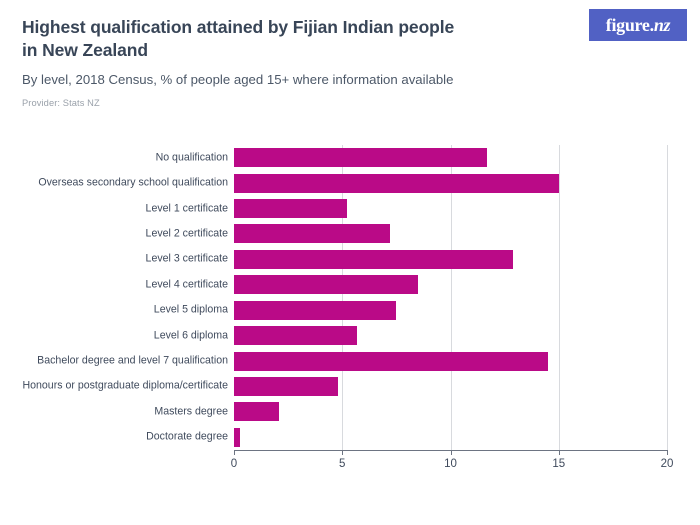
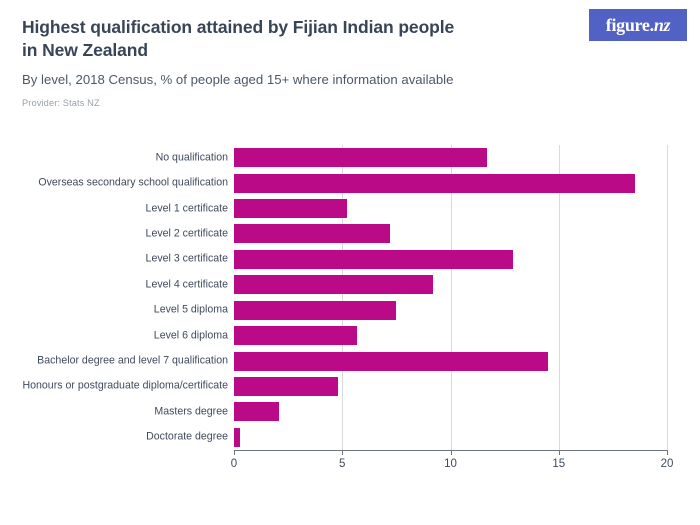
Overseas secondary school qualification: 15.0 -> 18.5
Level 4 certificate: 8.5 -> 9.2
